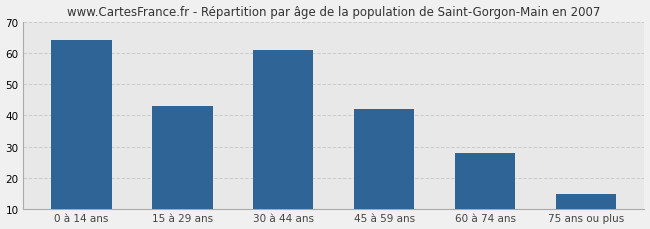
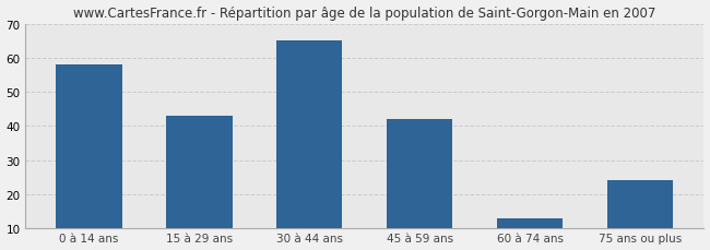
0 à 14 ans: 64 -> 58
30 à 44 ans: 61 -> 65
60 à 74 ans: 28 -> 13
75 ans ou plus: 15 -> 24
